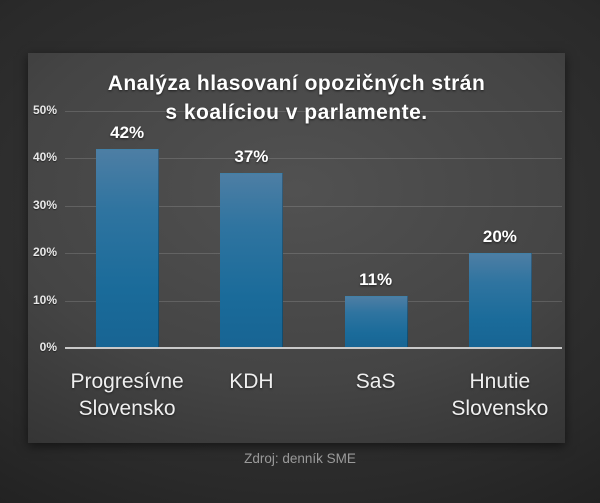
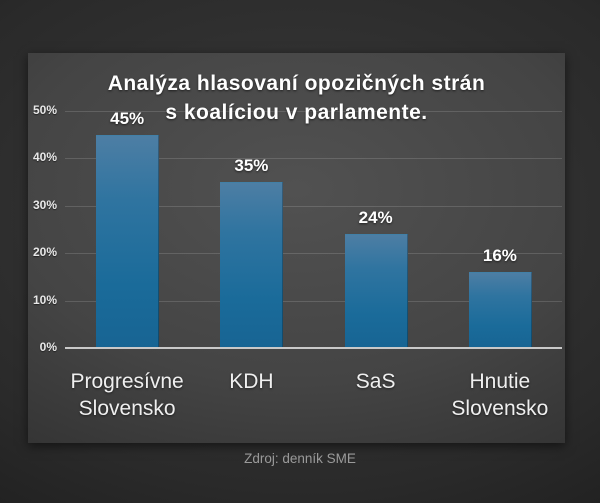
Progresívne Slovensko: 42% -> 45%
KDH: 37% -> 35%
SaS: 11% -> 24%
Hnutie Slovensko: 20% -> 16%
